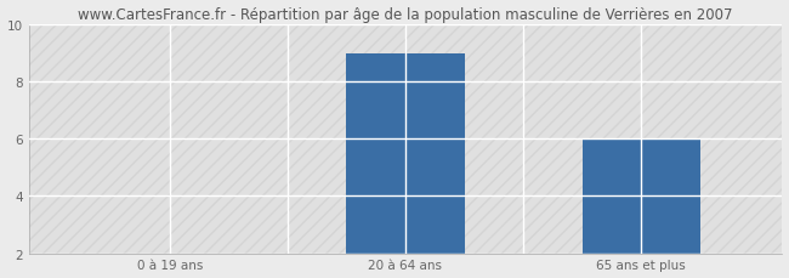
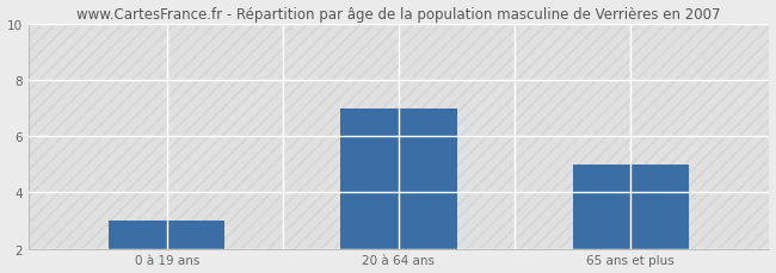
0 à 19 ans: 2 -> 3
20 à 64 ans: 9 -> 7
65 ans et plus: 6 -> 5
